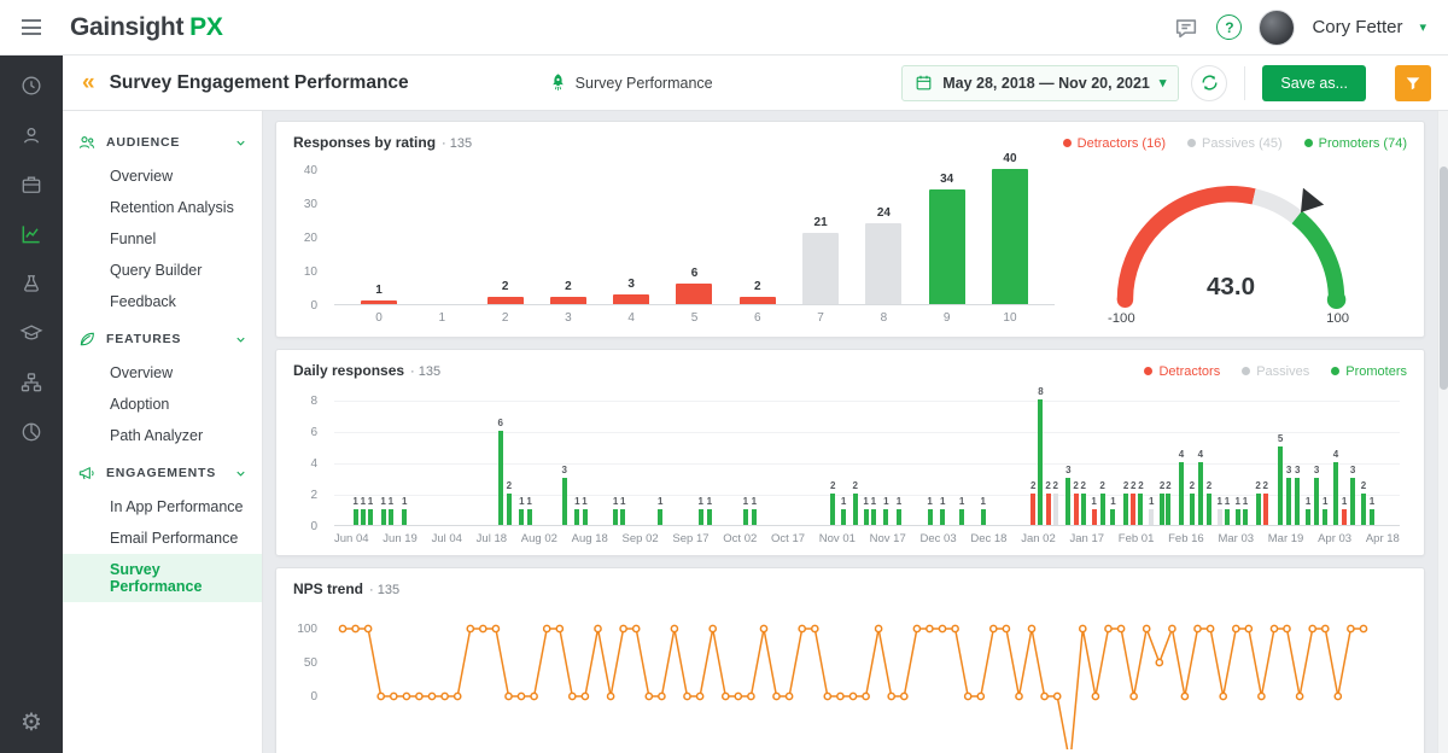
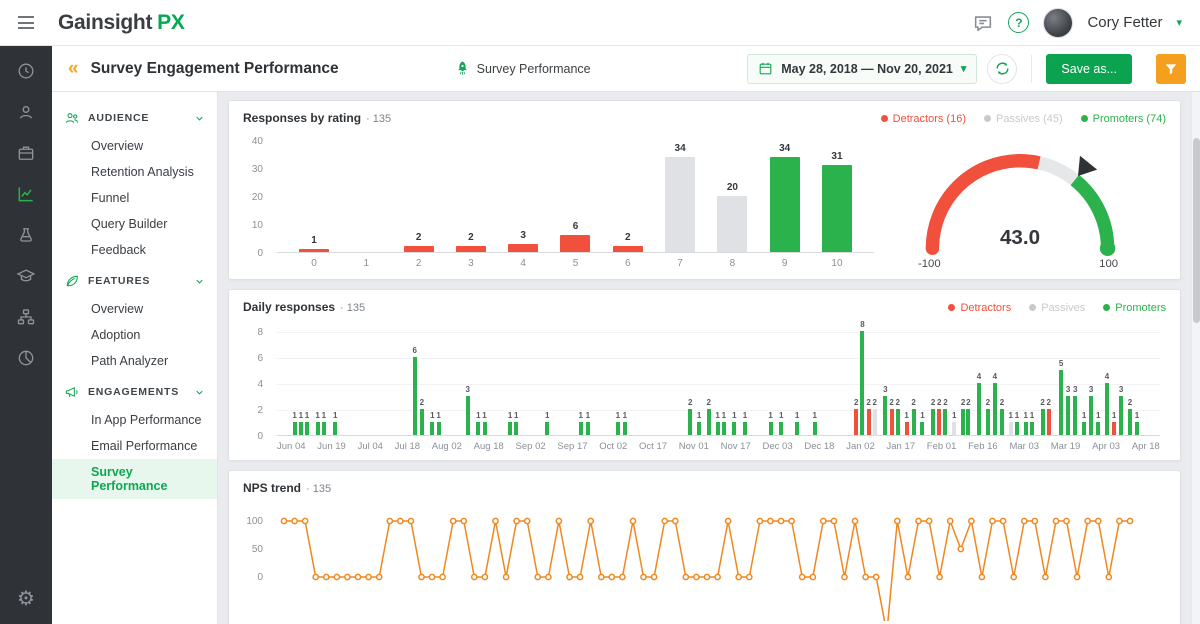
Responses by rating/7: 21 -> 34
Responses by rating/8: 24 -> 20
Responses by rating/10: 40 -> 31
